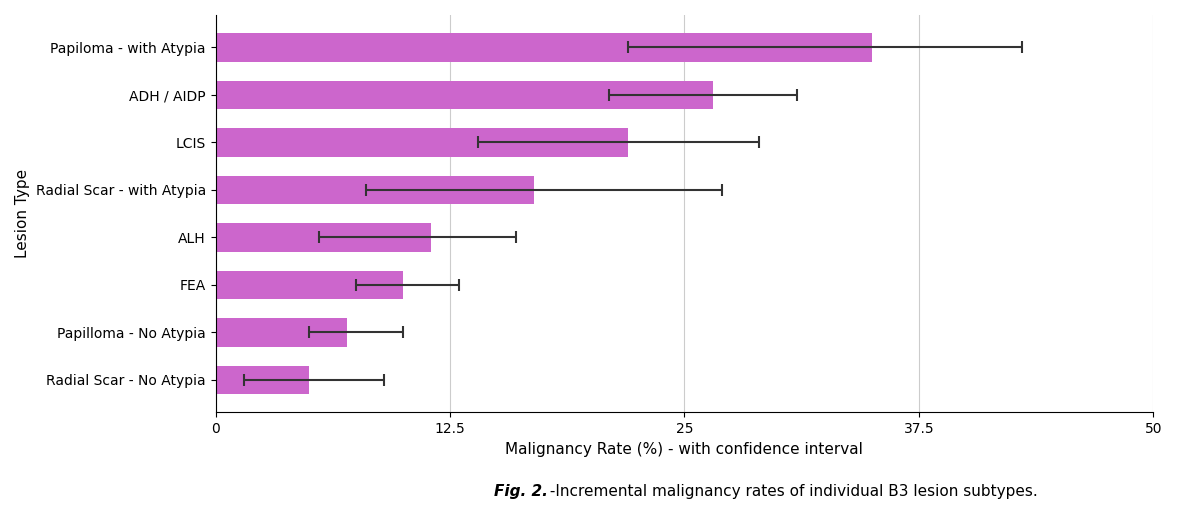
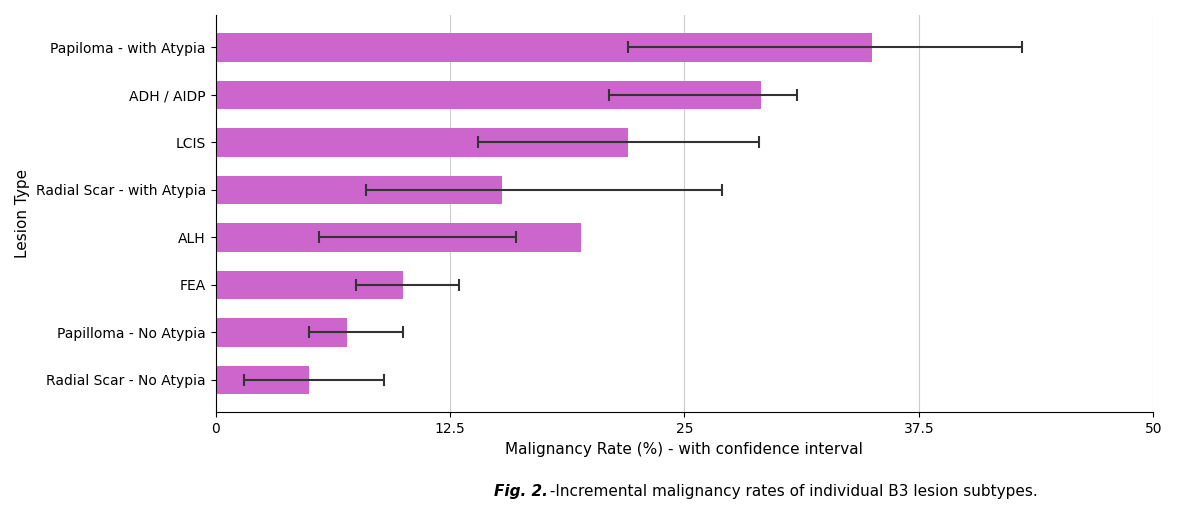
ADH / AIDP: 26.5 -> 29.1
Radial Scar - with Atypia: 17.0 -> 15.3
ALH: 11.5 -> 19.5
